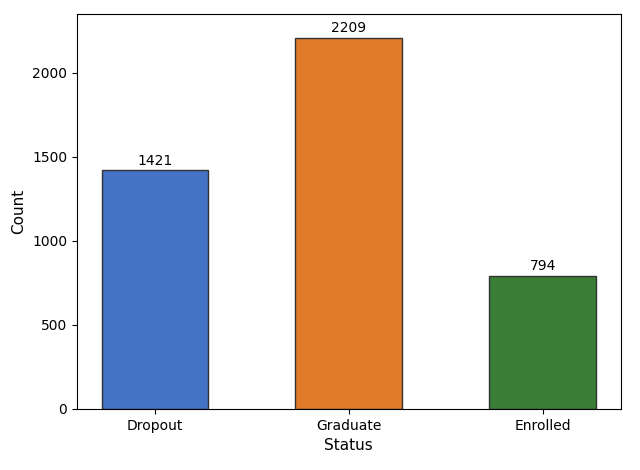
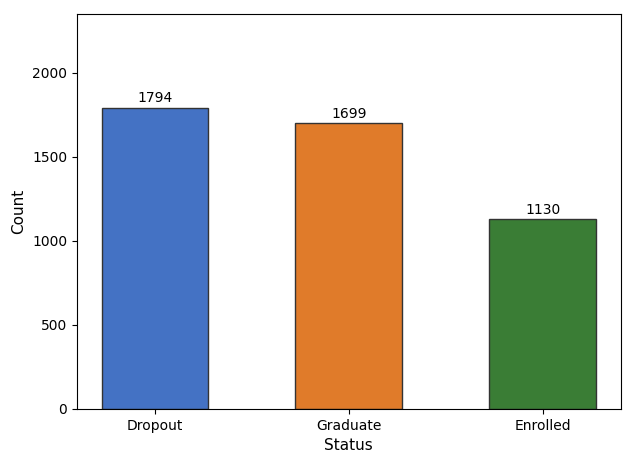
Dropout: 1421 -> 1794
Graduate: 2209 -> 1699
Enrolled: 794 -> 1130
